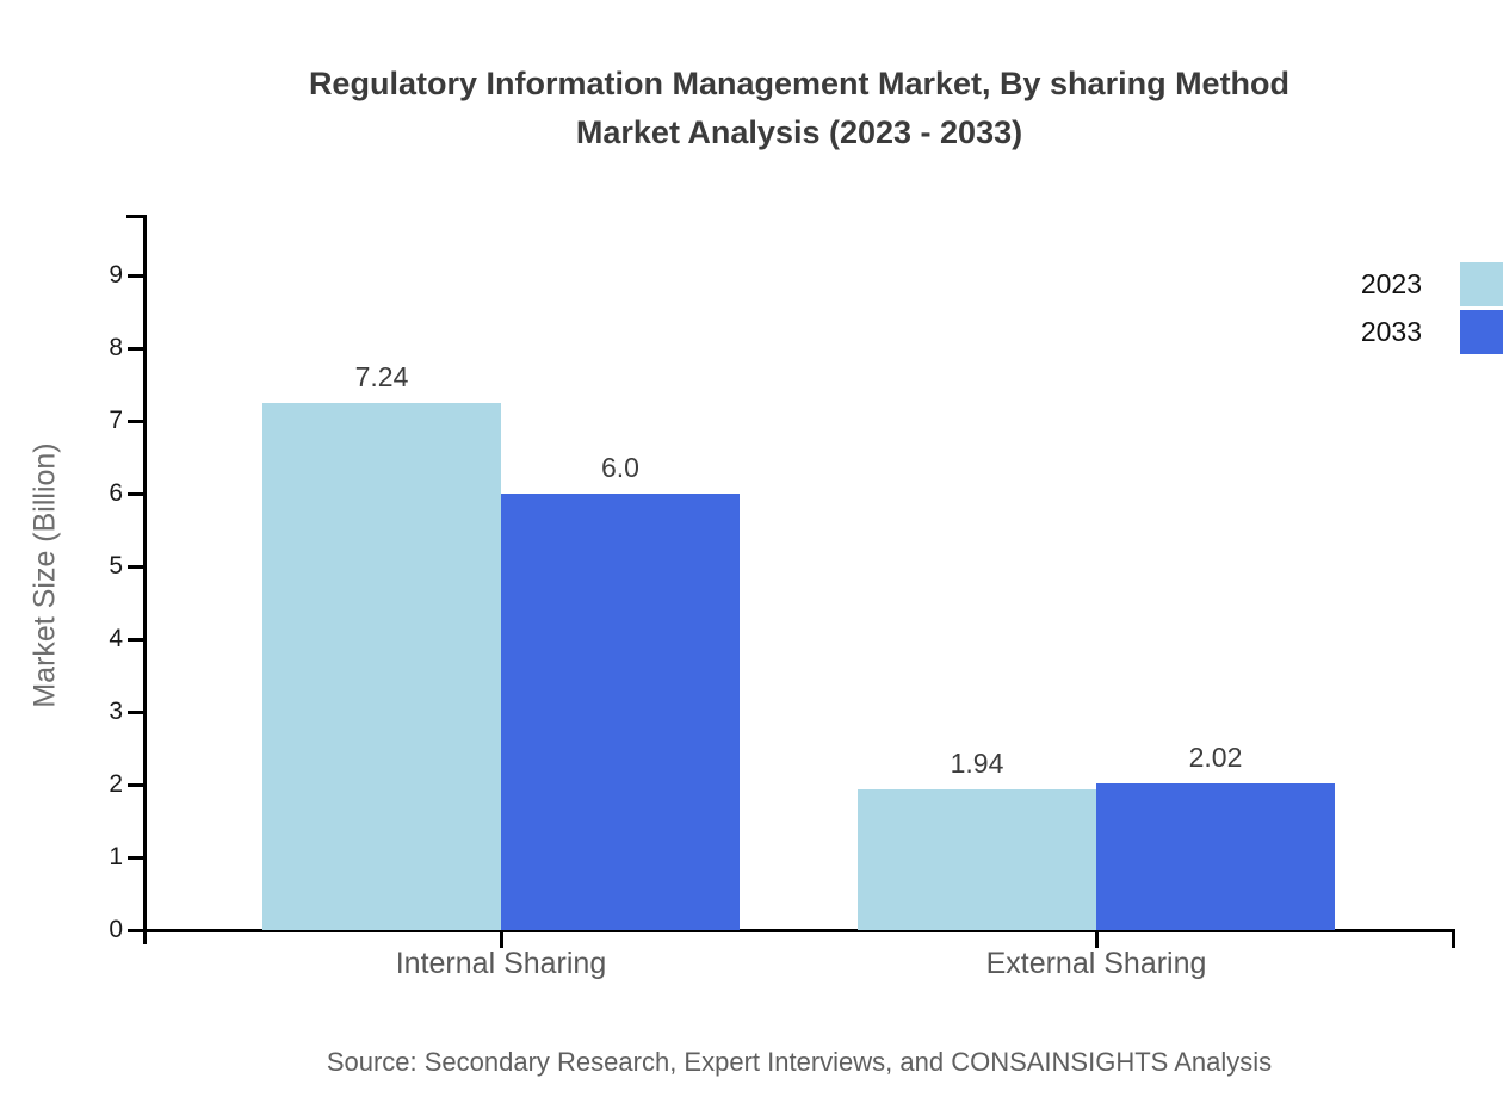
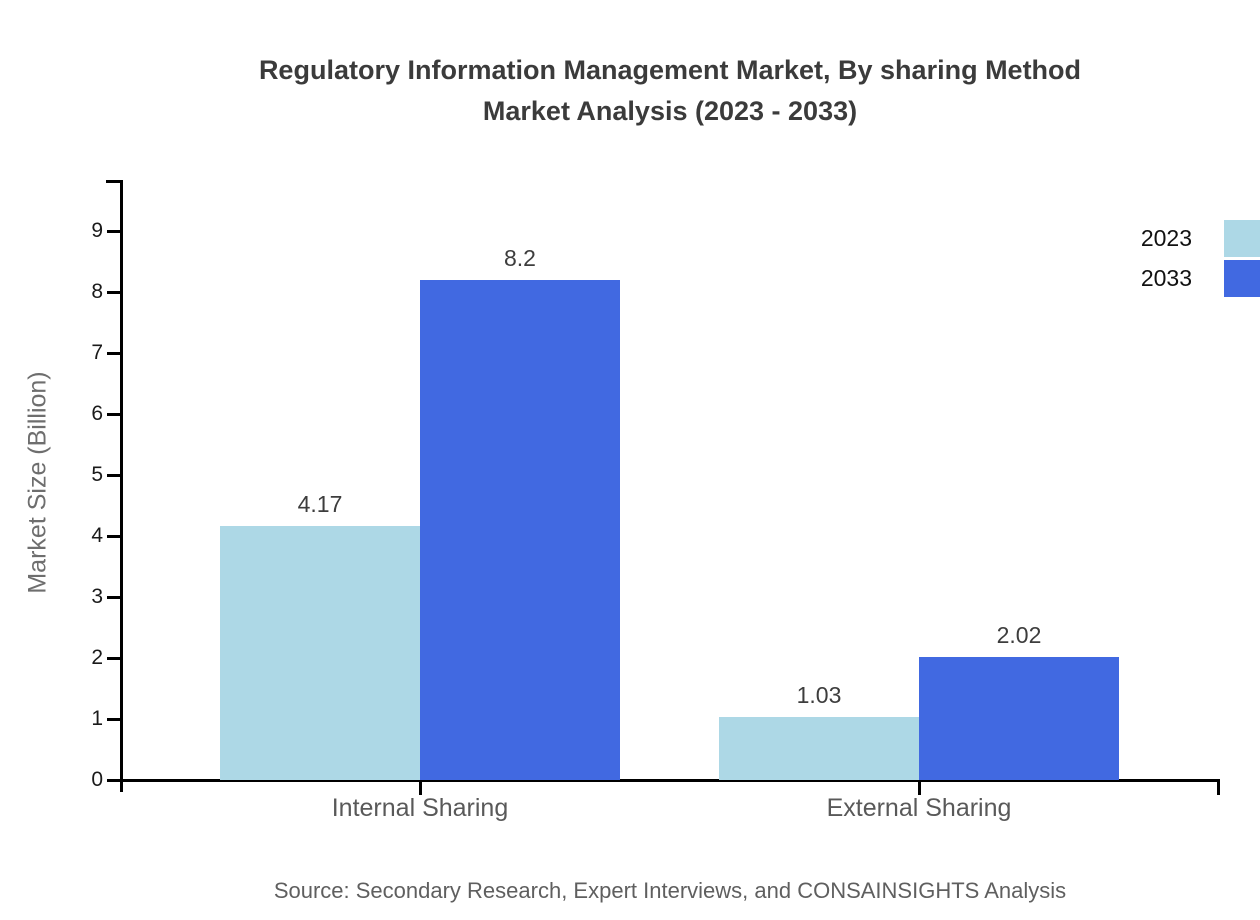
2023/Internal Sharing: 7.24 -> 4.17
2033/Internal Sharing: 6.0 -> 8.2
2023/External Sharing: 1.94 -> 1.03
